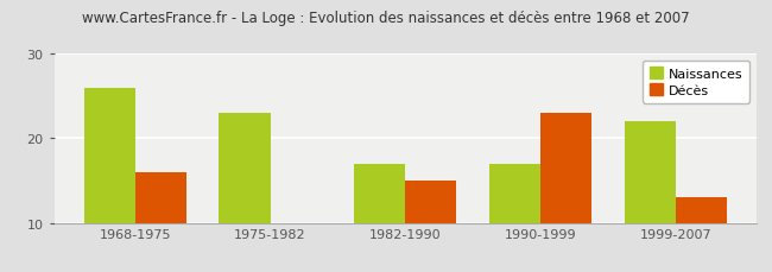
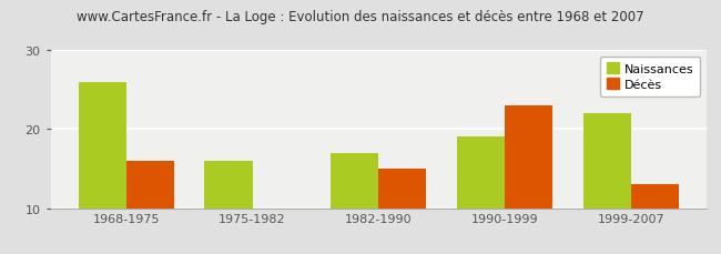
Naissances/1975-1982: 23 -> 16
Naissances/1990-1999: 17 -> 19
